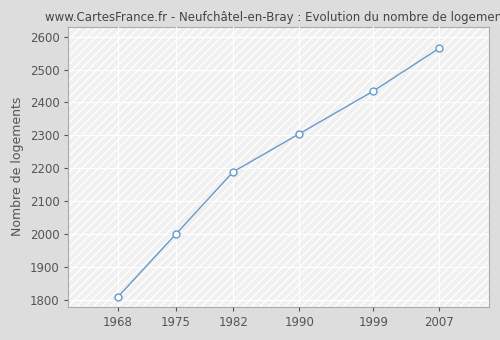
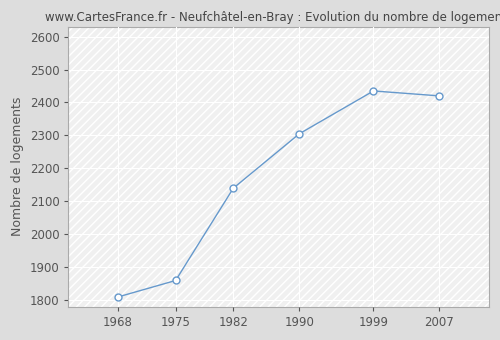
1975: 2000 -> 1860
1982: 2190 -> 2140
2007: 2565 -> 2420
